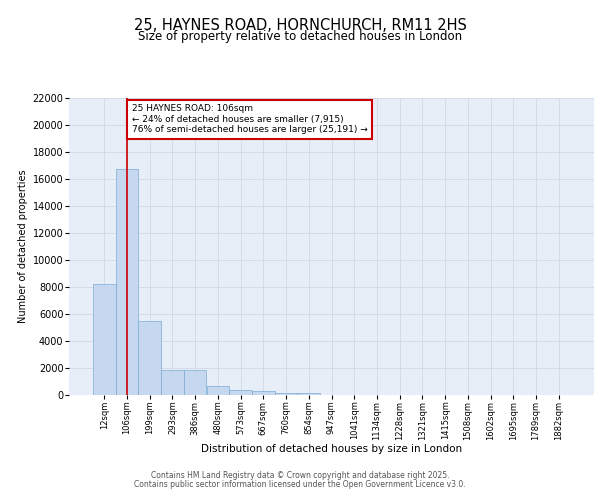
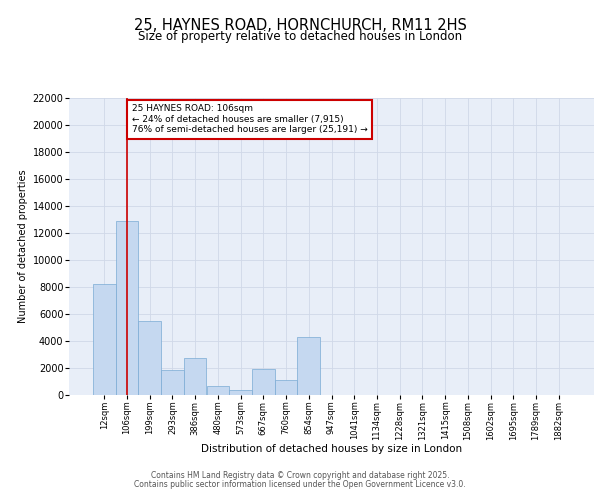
106sqm: 16700 -> 12900
386sqm: 1800 -> 2700
667sqm: 300 -> 1900
760sqm: 200 -> 1100
854sqm: 100 -> 4300
